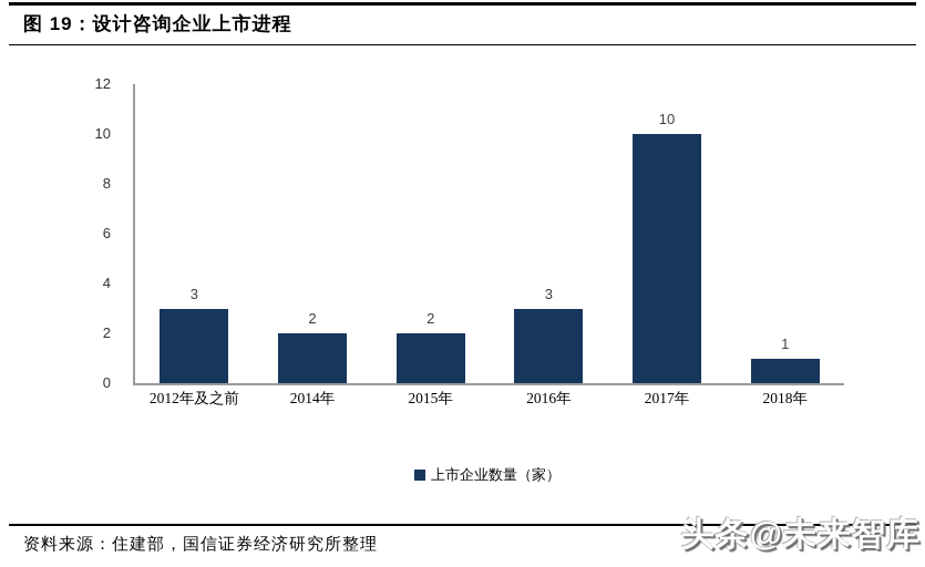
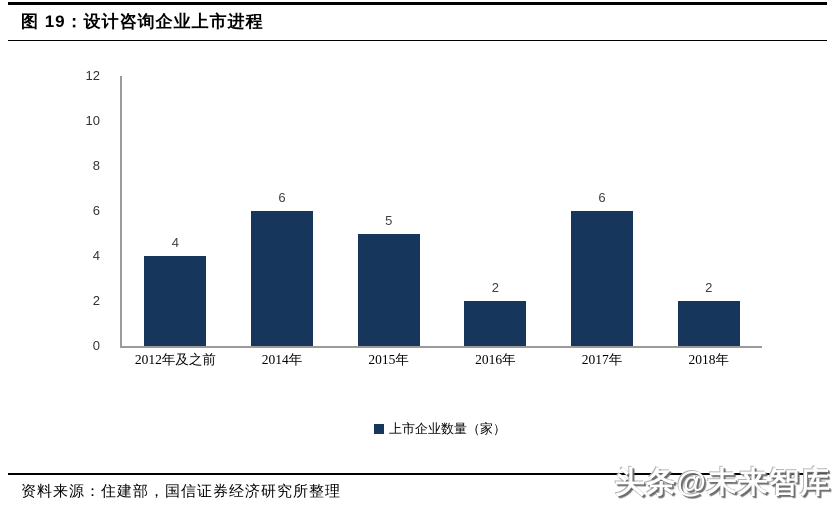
2012年及之前: 3 -> 4
2014年: 2 -> 6
2015年: 2 -> 5
2016年: 3 -> 2
2017年: 10 -> 6
2018年: 1 -> 2
